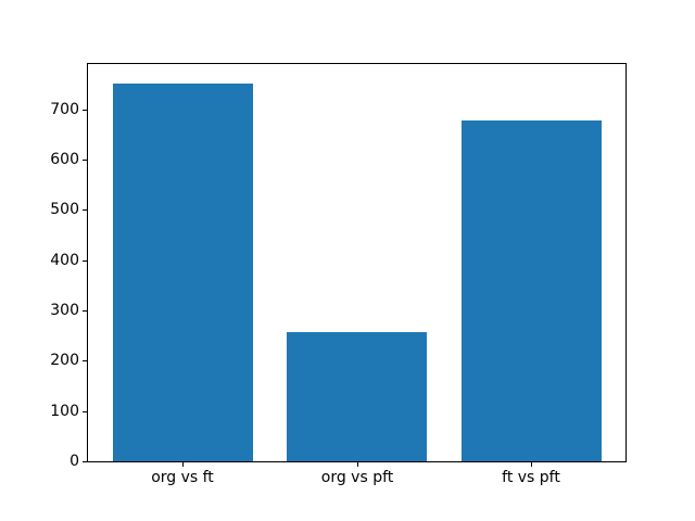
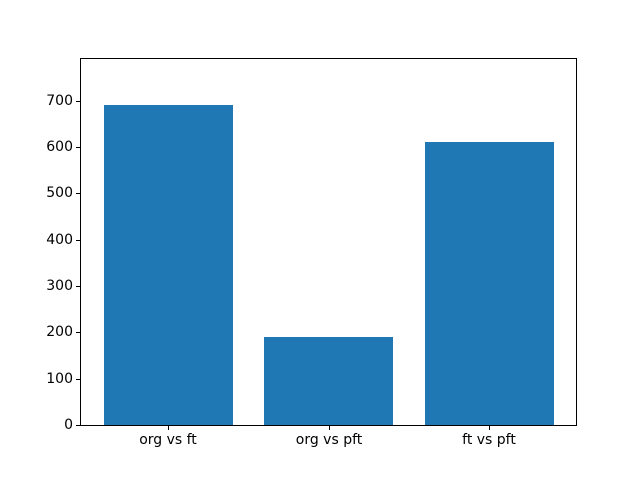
org vs ft: 750 -> 690
org vs pft: 260 -> 190
ft vs pft: 680 -> 610
